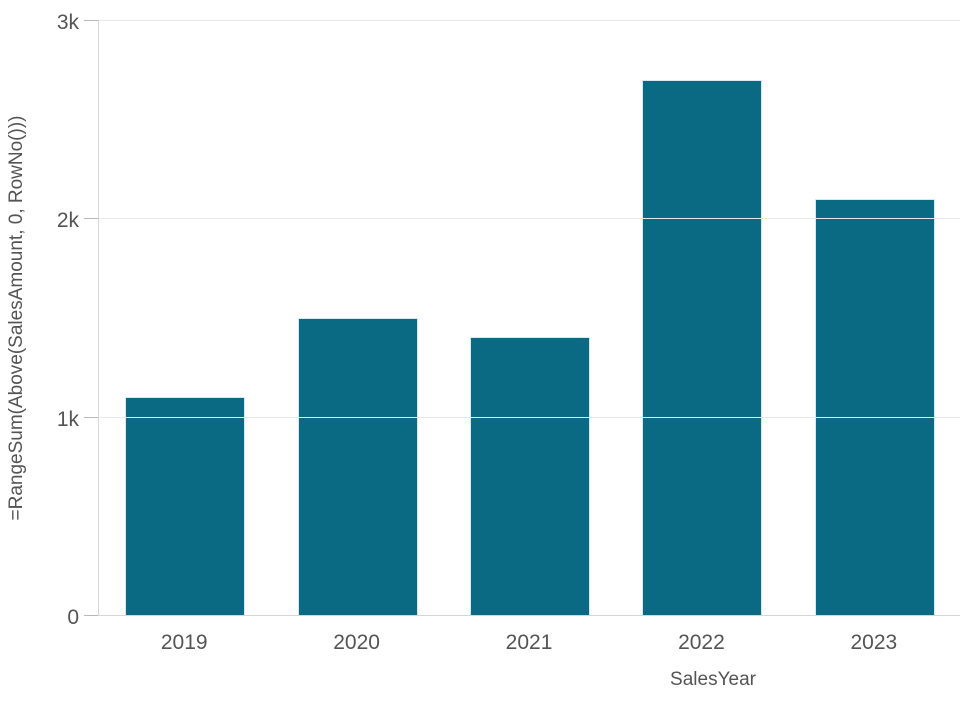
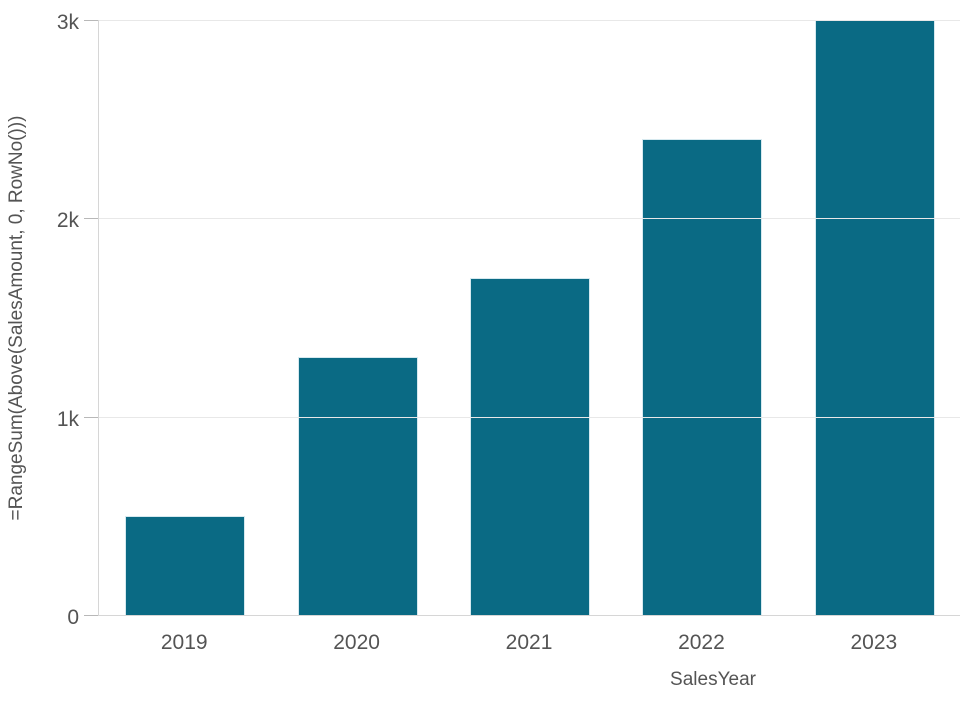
2019: 1.1k -> 0.5k
2020: 1.5k -> 1.3k
2021: 1.4k -> 1.7k
2022: 2.7k -> 2.4k
2023: 2.1k -> 3.0k
